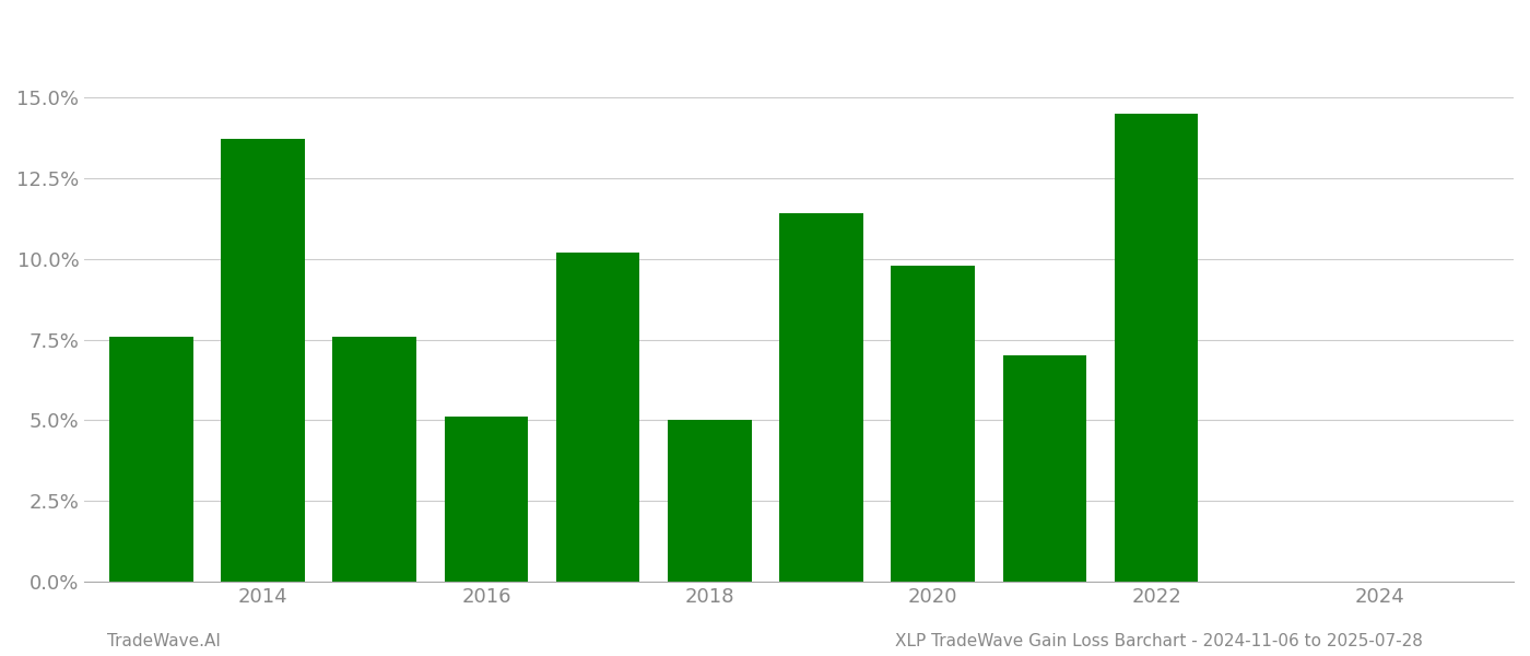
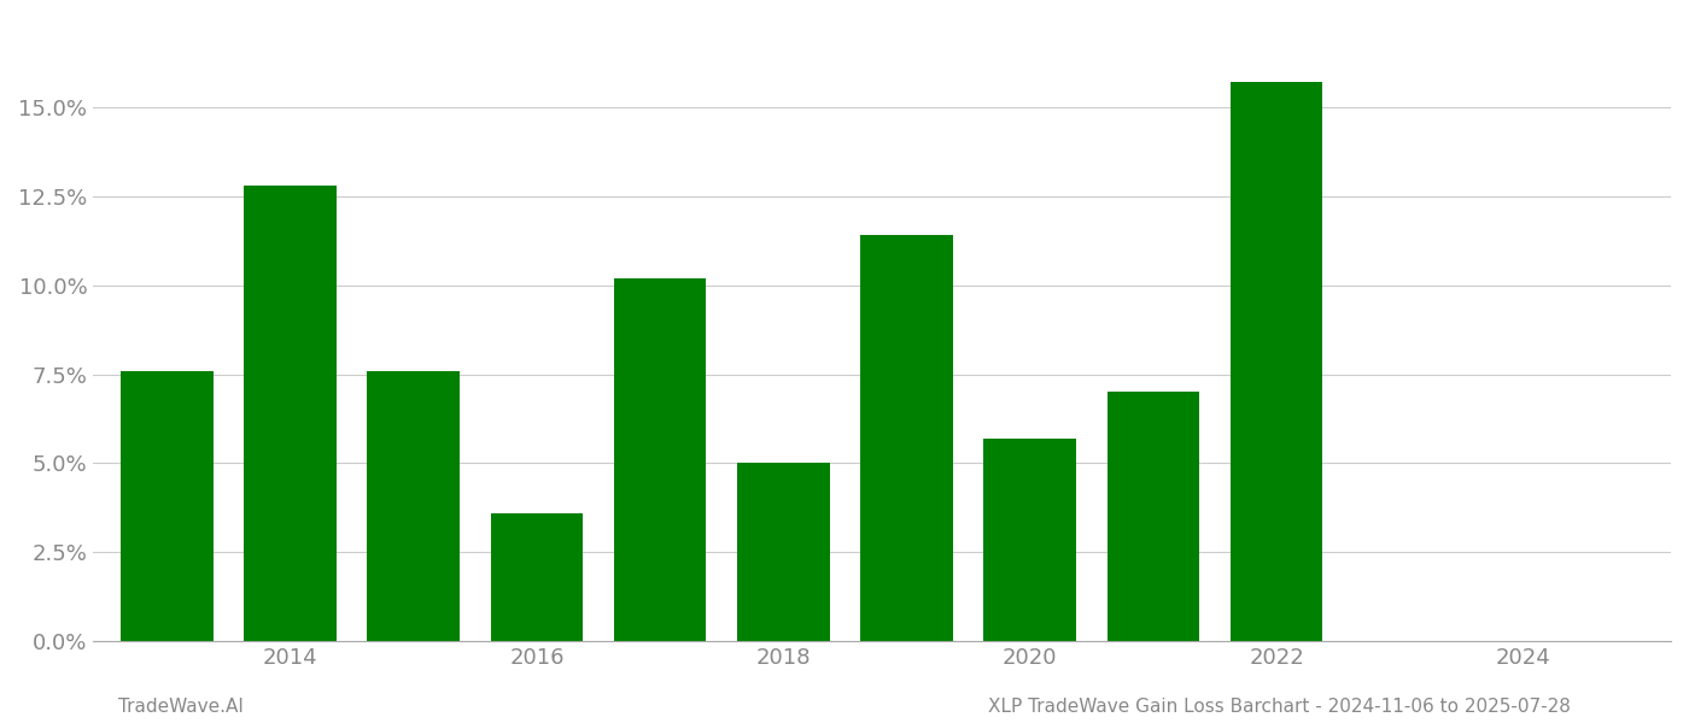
2014: 13.7% -> 12.8%
2016: 5.1% -> 3.6%
2020: 9.8% -> 5.7%
2022: 14.5% -> 15.7%
